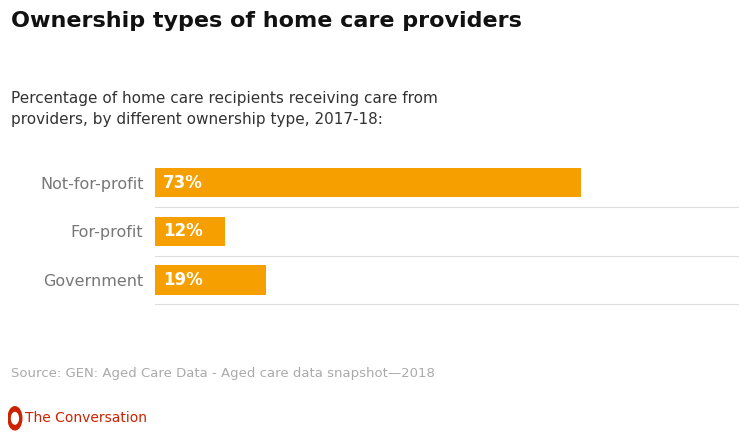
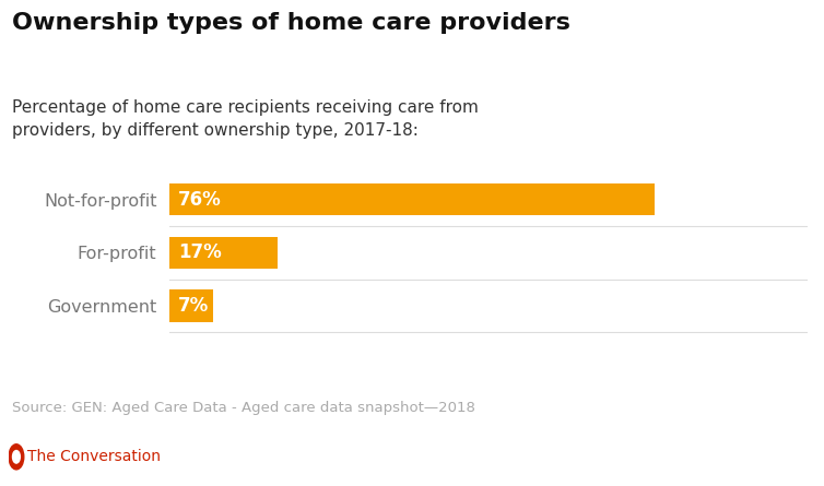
Not-for-profit: 73% -> 76%
For-profit: 12% -> 17%
Government: 19% -> 7%
